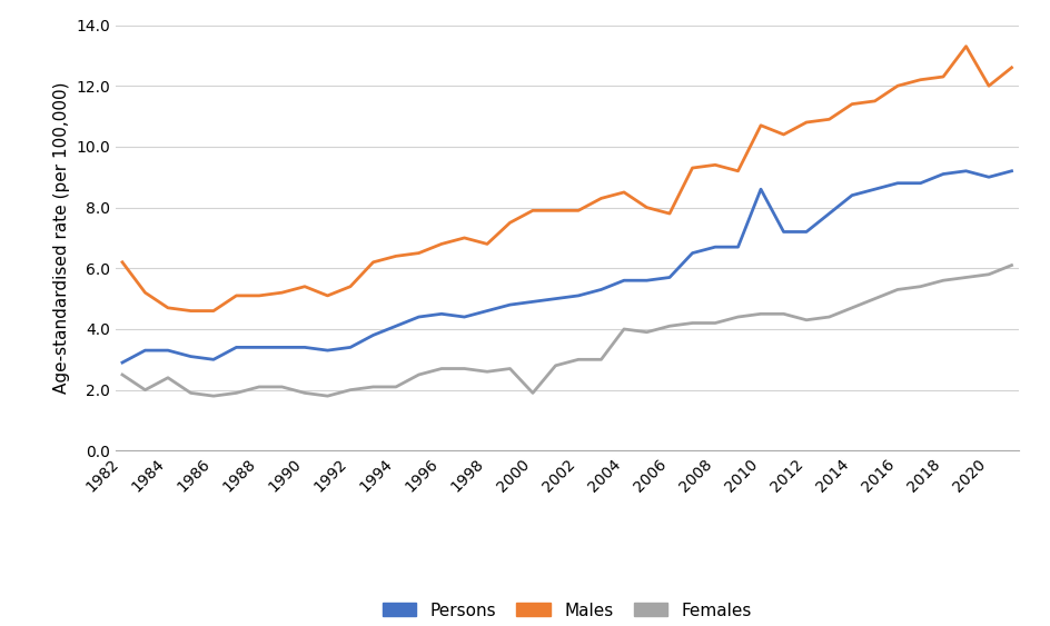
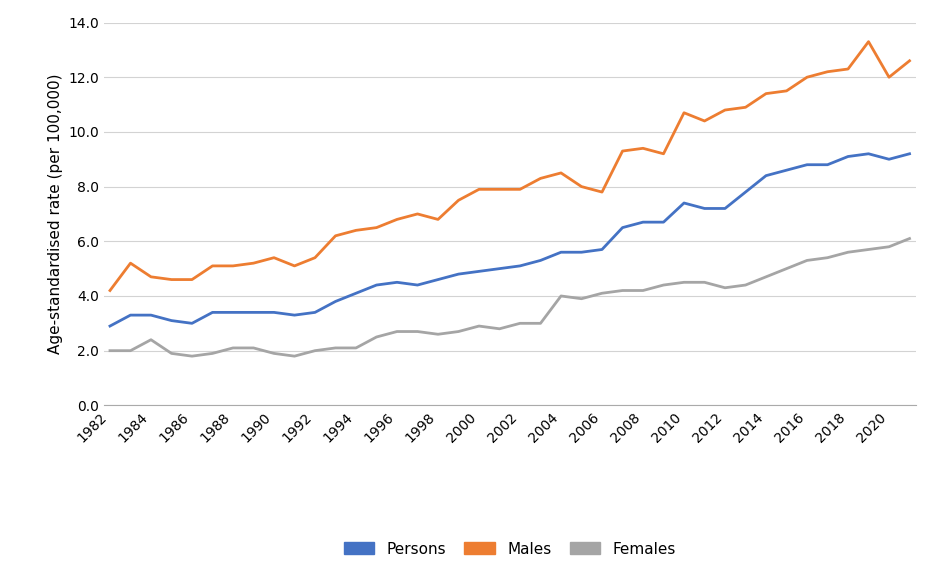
Males/1982: 6.2 -> 4.2
Females/1982: 2.5 -> 2.0
Females/2000: 1.9 -> 2.9
Persons/2010: 8.6 -> 7.4
